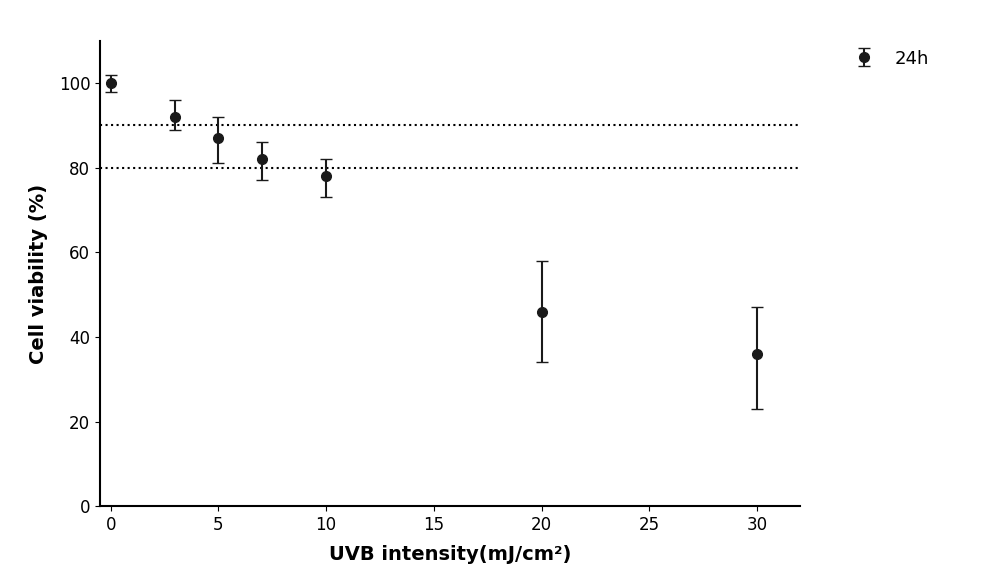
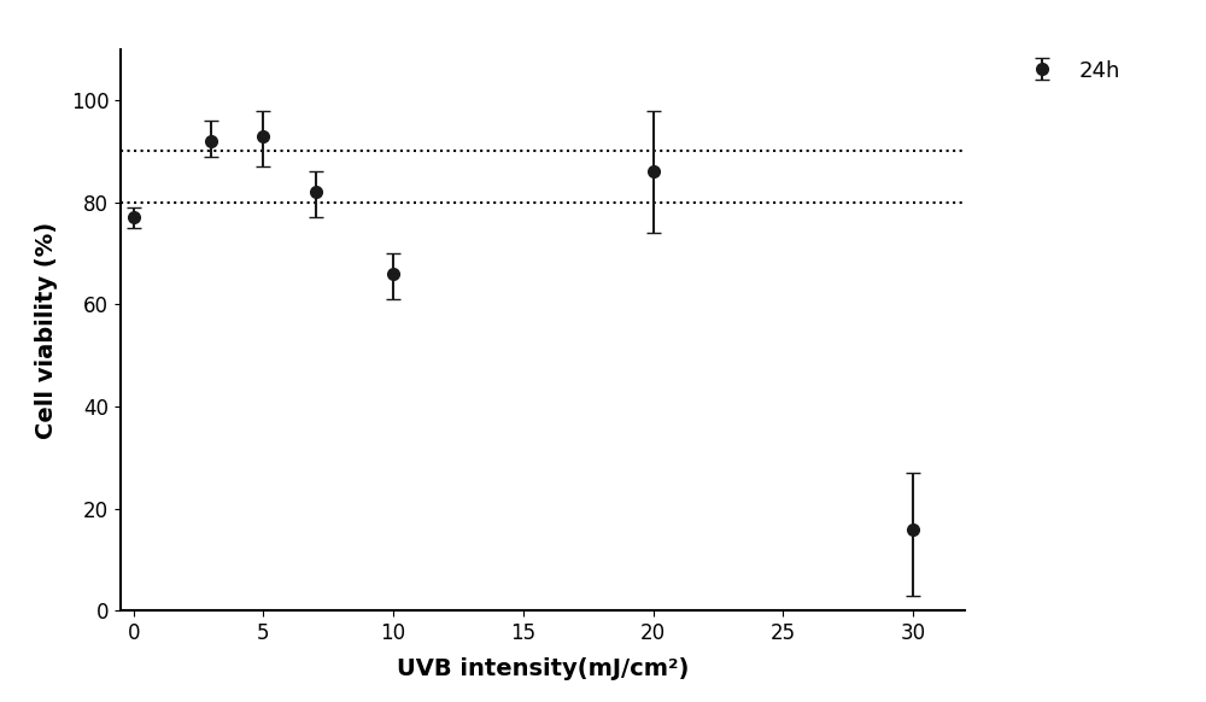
0: 100 -> 77
5: 87 -> 93
10: 78 -> 66
20: 46 -> 86
30: 36 -> 16
